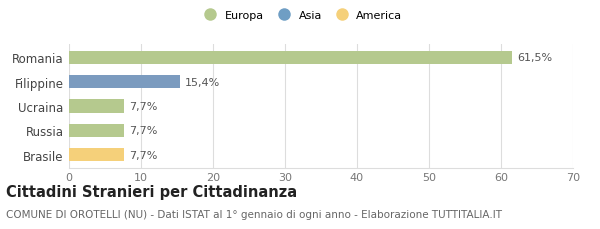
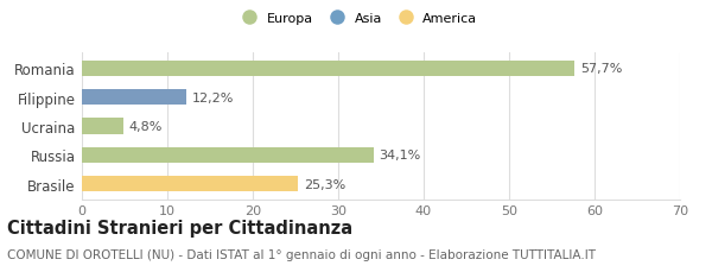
Romania: 61,5% -> 57,7%
Filippine: 15,4% -> 12,2%
Ucraina: 7,7% -> 4,8%
Russia: 7,7% -> 34,1%
Brasile: 7,7% -> 25,3%
